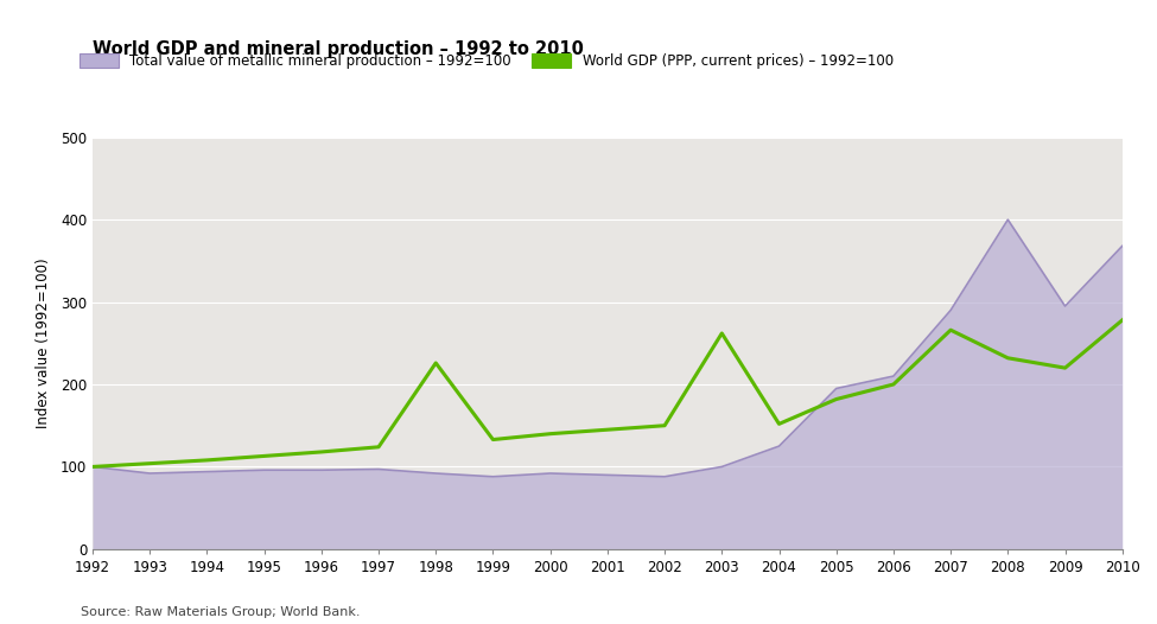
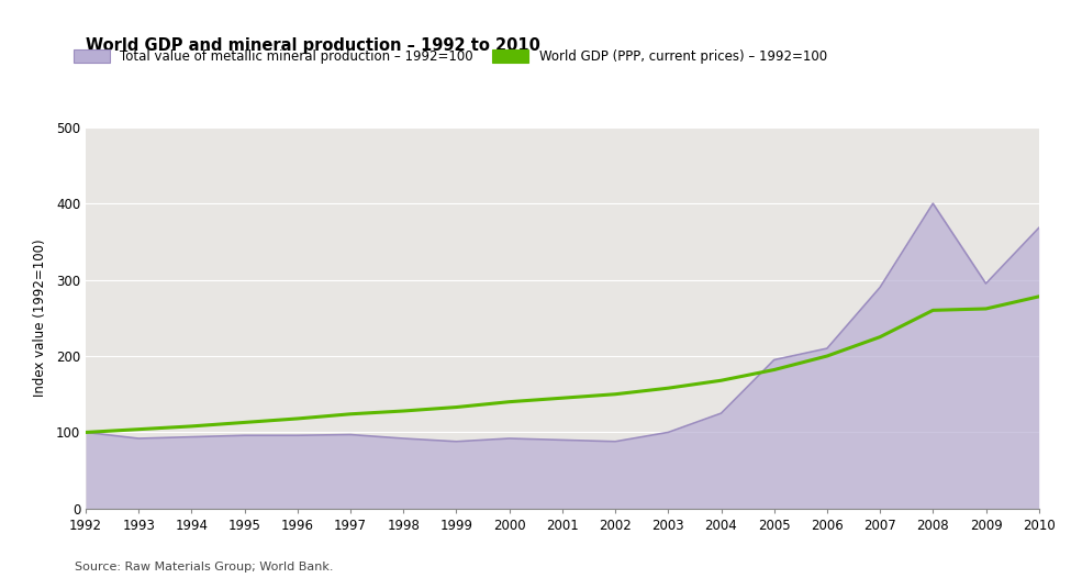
World GDP (PPP, current prices) – 1992=100/1998: 226 -> 128
World GDP (PPP, current prices) – 1992=100/2003: 262 -> 158
World GDP (PPP, current prices) – 1992=100/2004: 152 -> 168
World GDP (PPP, current prices) – 1992=100/2007: 266 -> 225
World GDP (PPP, current prices) – 1992=100/2008: 232 -> 260
World GDP (PPP, current prices) – 1992=100/2009: 220 -> 262
